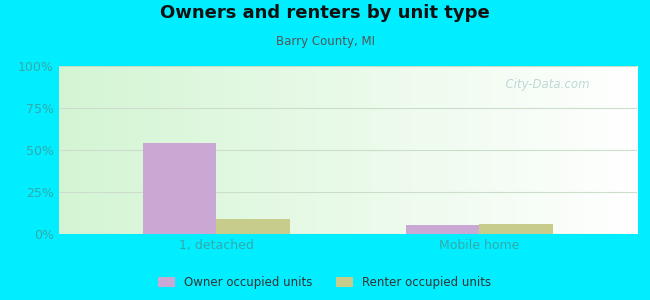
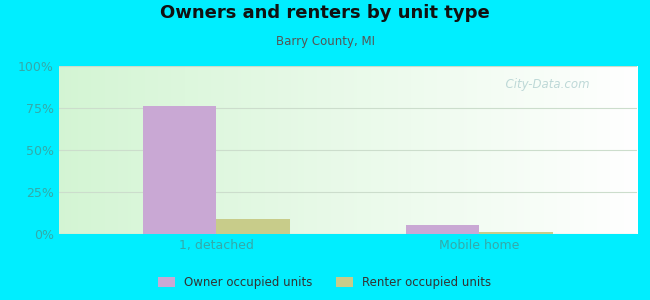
Owner occupied units/1, detached: 54% -> 76%
Renter occupied units/Mobile home: 6% -> 1%
